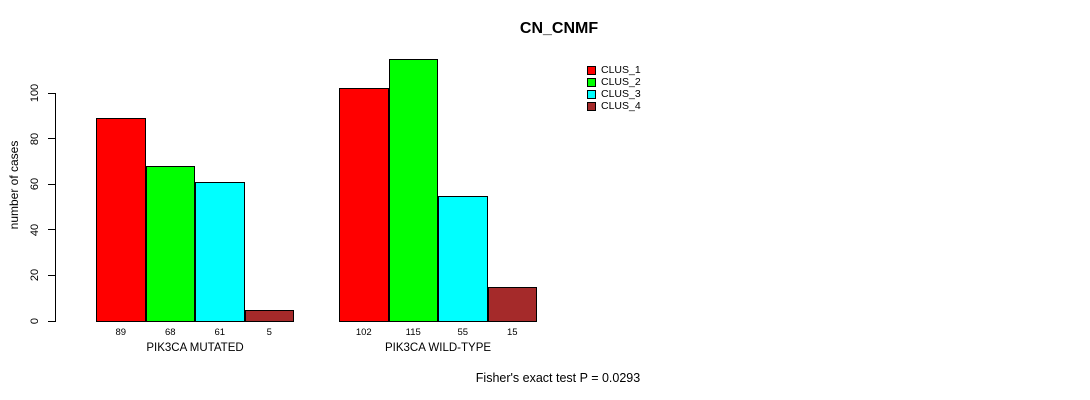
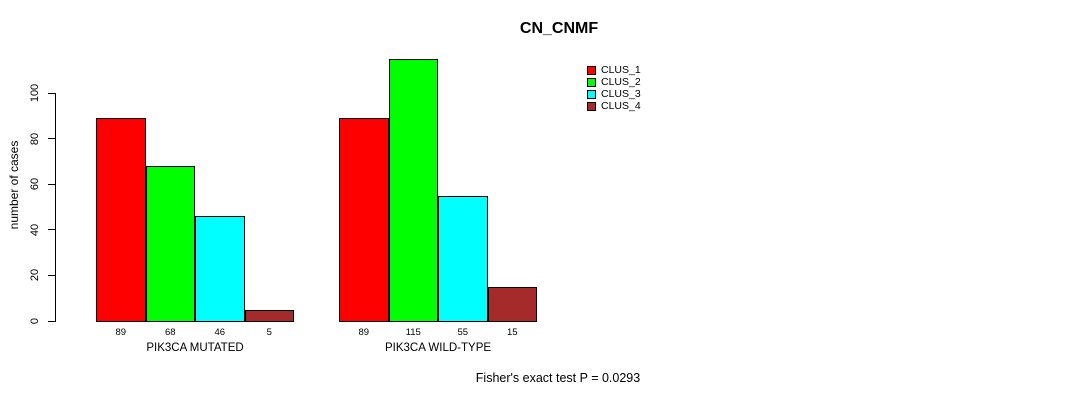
CLUS_3/PIK3CA MUTATED: 61 -> 46
CLUS_1/PIK3CA WILD-TYPE: 102 -> 89
